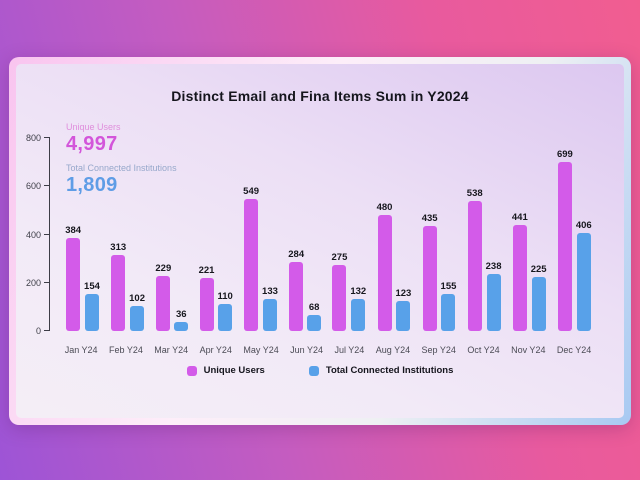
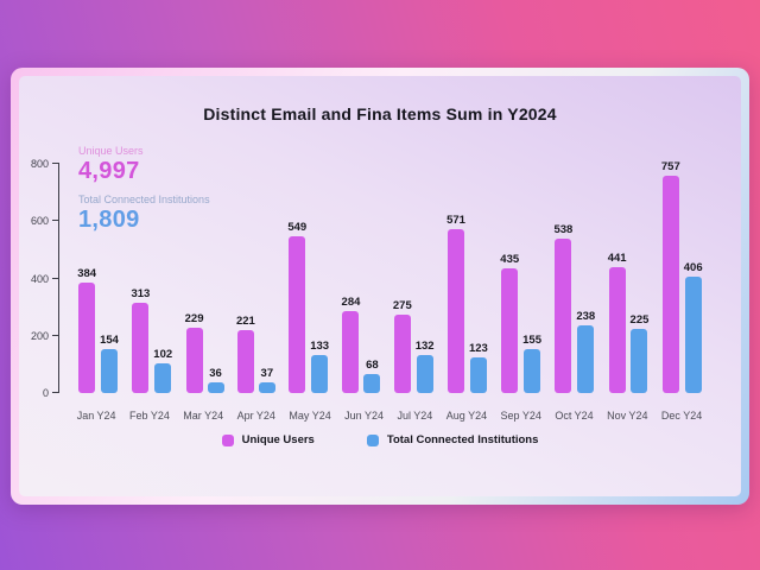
Total Connected Institutions/Apr Y24: 110 -> 37
Unique Users/Aug Y24: 480 -> 571
Unique Users/Dec Y24: 699 -> 757
